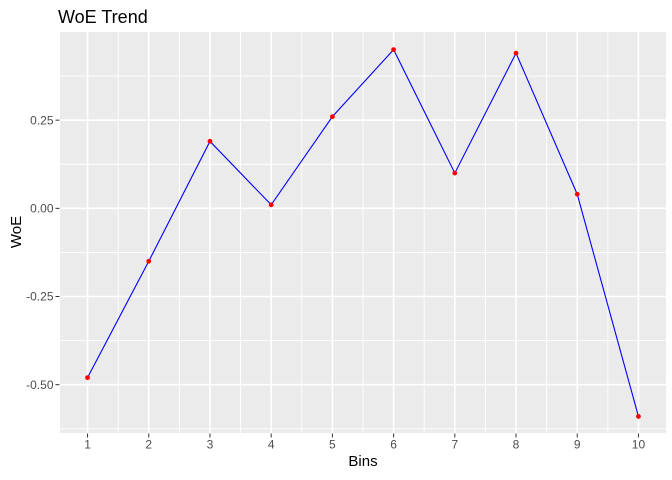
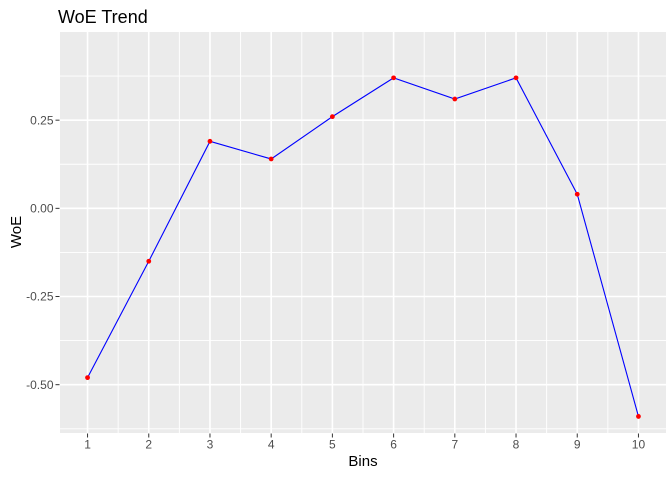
4: 0.01 -> 0.14
6: 0.45 -> 0.37
7: 0.10 -> 0.31
8: 0.44 -> 0.37
